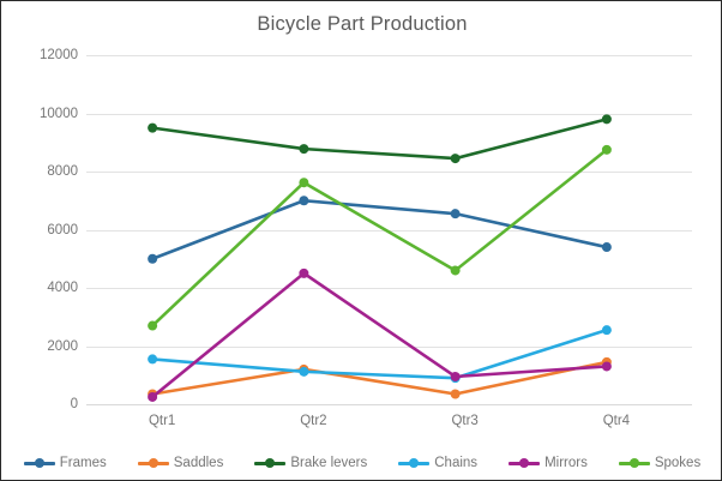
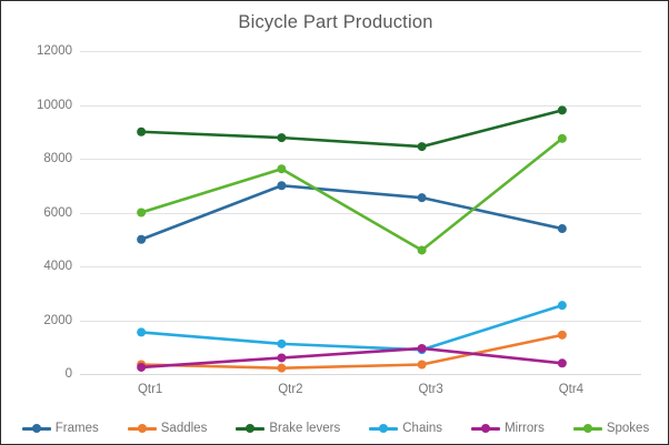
Brake levers/Qtr1: 9500 -> 9000
Spokes/Qtr1: 2700 -> 6000
Saddles/Qtr2: 1200 -> 200
Mirrors/Qtr2: 4500 -> 600
Mirrors/Qtr4: 1300 -> 400
